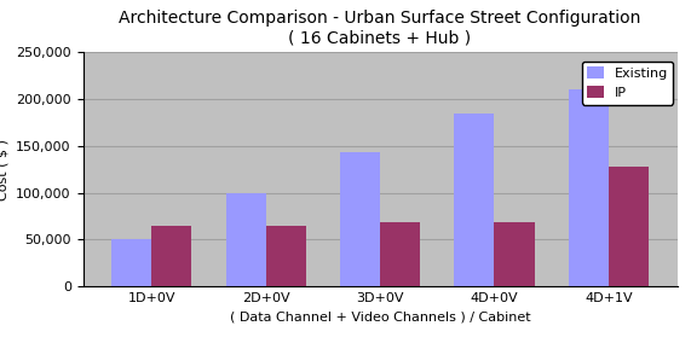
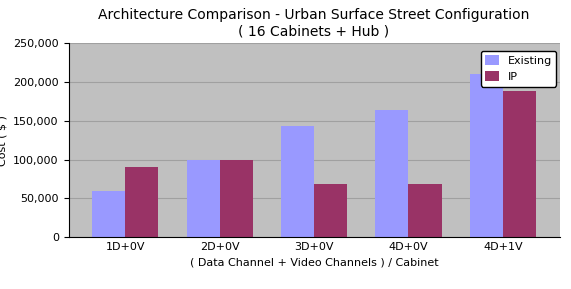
Existing/1D+0V: 50,000 -> 60,000
IP/1D+0V: 65,000 -> 90,000
IP/2D+0V: 65,000 -> 100,000
Existing/4D+0V: 184,000 -> 164,000
IP/4D+1V: 128,000 -> 188,000
